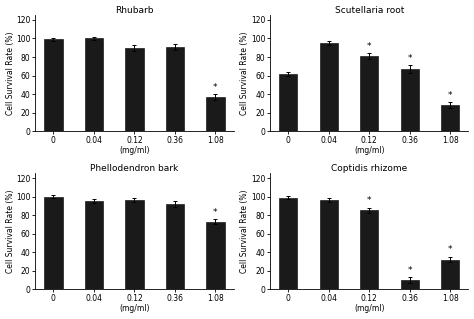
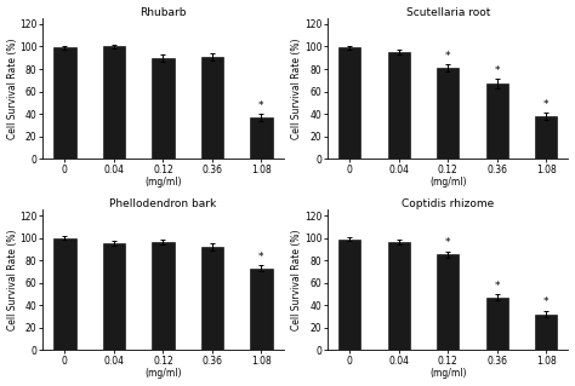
Scutellaria root/0: 62 -> 99
Scutellaria root/1.08: 28 -> 38
Coptidis rhizome/0.36: 10 -> 47
